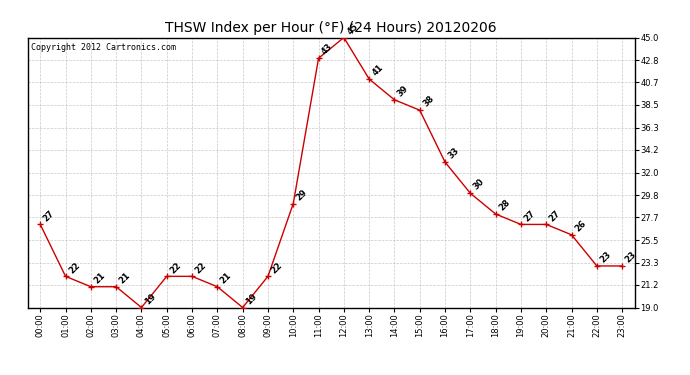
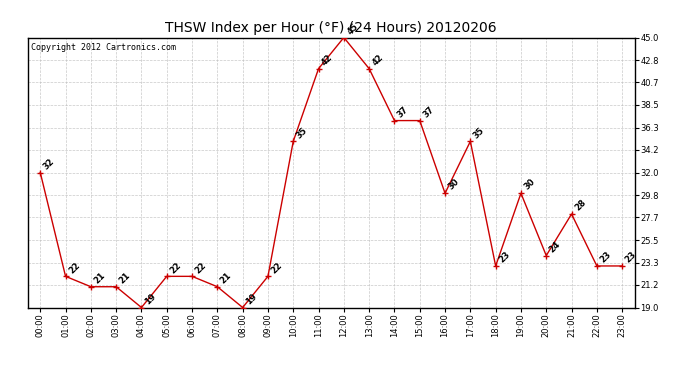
00:00: 27 -> 32
10:00: 29 -> 35
11:00: 43 -> 42
13:00: 41 -> 42
14:00: 39 -> 37
15:00: 38 -> 37
16:00: 33 -> 30
17:00: 30 -> 35
18:00: 28 -> 23
19:00: 27 -> 30
20:00: 27 -> 24
21:00: 26 -> 28
